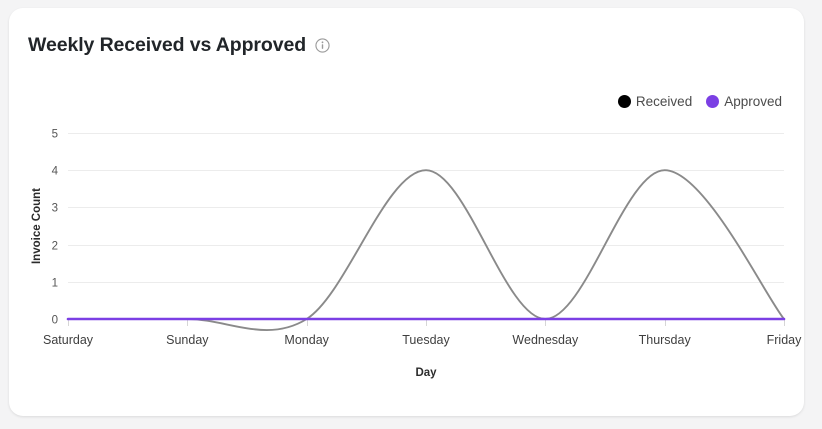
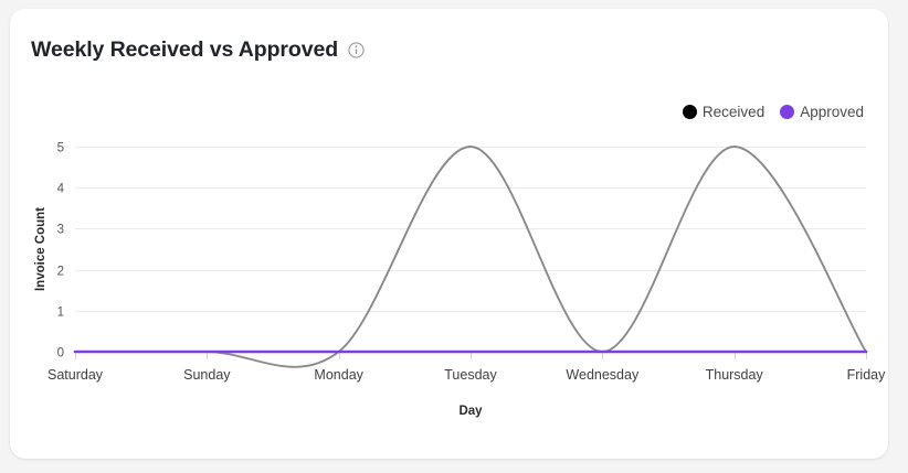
Received/Tuesday: 4 -> 5
Received/Thursday: 4 -> 5
